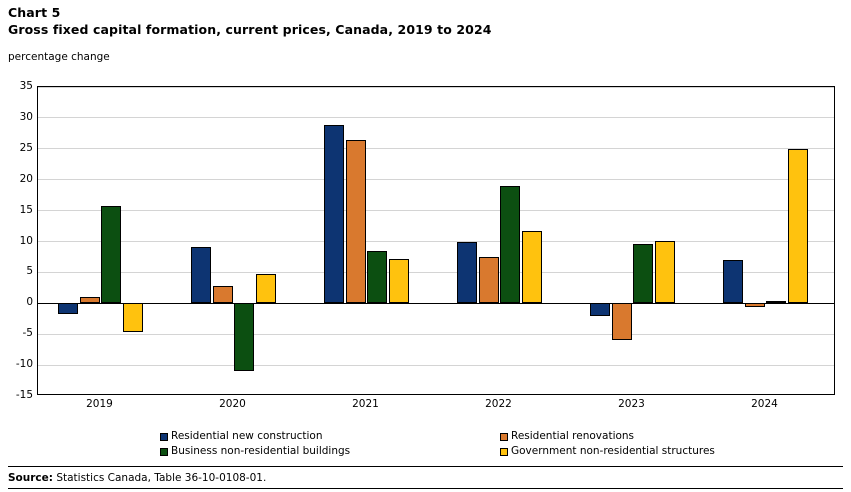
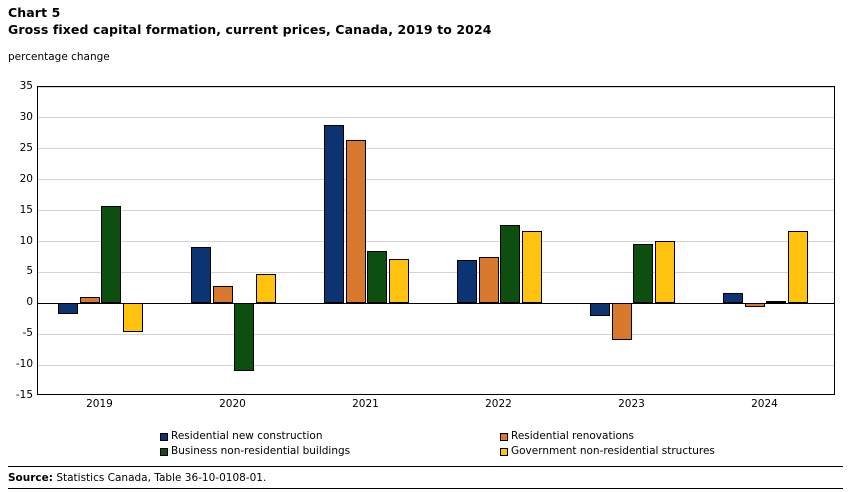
Residential new construction/2022: 10 -> 7
Business non-residential buildings/2022: 19 -> 13
Residential new construction/2024: 7 -> 2
Government non-residential structures/2024: 25 -> 12
